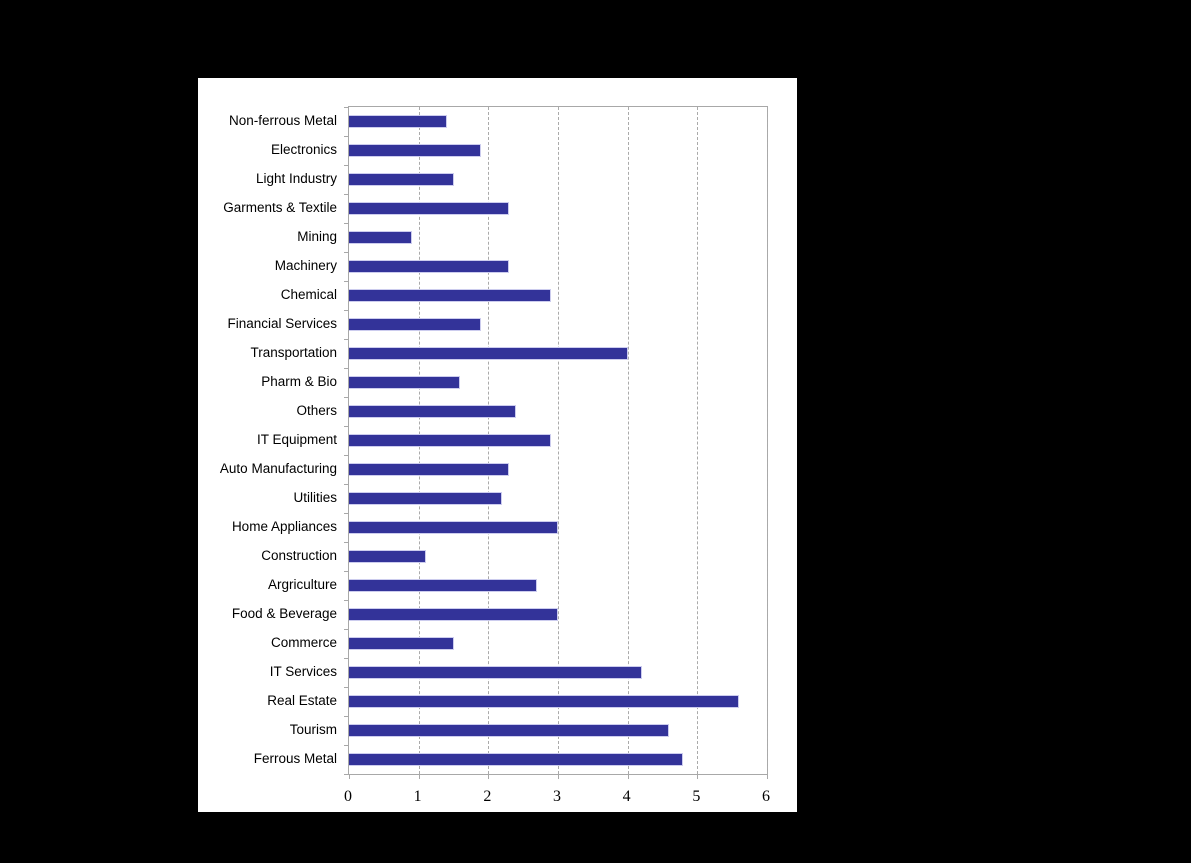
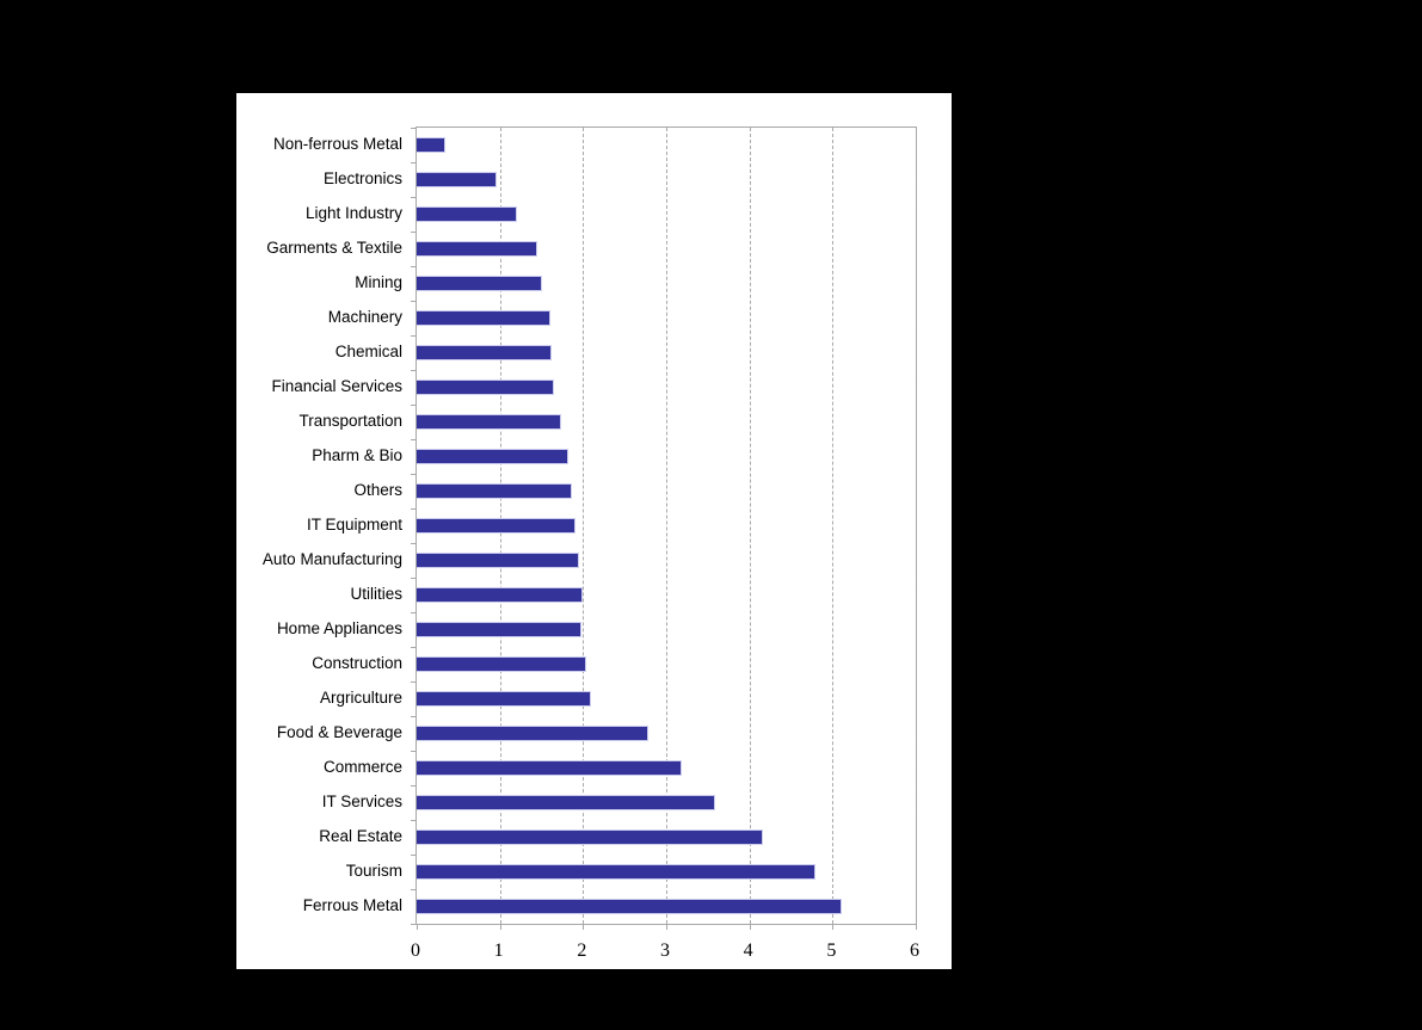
Non-ferrous Metal: 1.4 -> 0.3
Electronics: 1.9 -> 1.0
Light Industry: 1.5 -> 1.2
Garments & Textile: 2.3 -> 1.4
Mining: 0.9 -> 1.5
Machinery: 2.3 -> 1.6
Chemical: 2.9 -> 1.6
Financial Services: 1.9 -> 1.6
Transportation: 4.0 -> 1.7
Pharm & Bio: 1.6 -> 1.8
Others: 2.4 -> 1.9
IT Equipment: 2.9 -> 1.9
Auto Manufacturing: 2.3 -> 1.9
Utilities: 2.2 -> 2.0
Home Appliances: 3.0 -> 2.0
Construction: 1.1 -> 2.0
Argriculture: 2.7 -> 2.1
Food & Beverage: 3.0 -> 2.8
Commerce: 1.5 -> 3.2
IT Services: 4.2 -> 3.6
Real Estate: 5.6 -> 4.2
Tourism: 4.6 -> 4.8
Ferrous Metal: 4.8 -> 5.1
